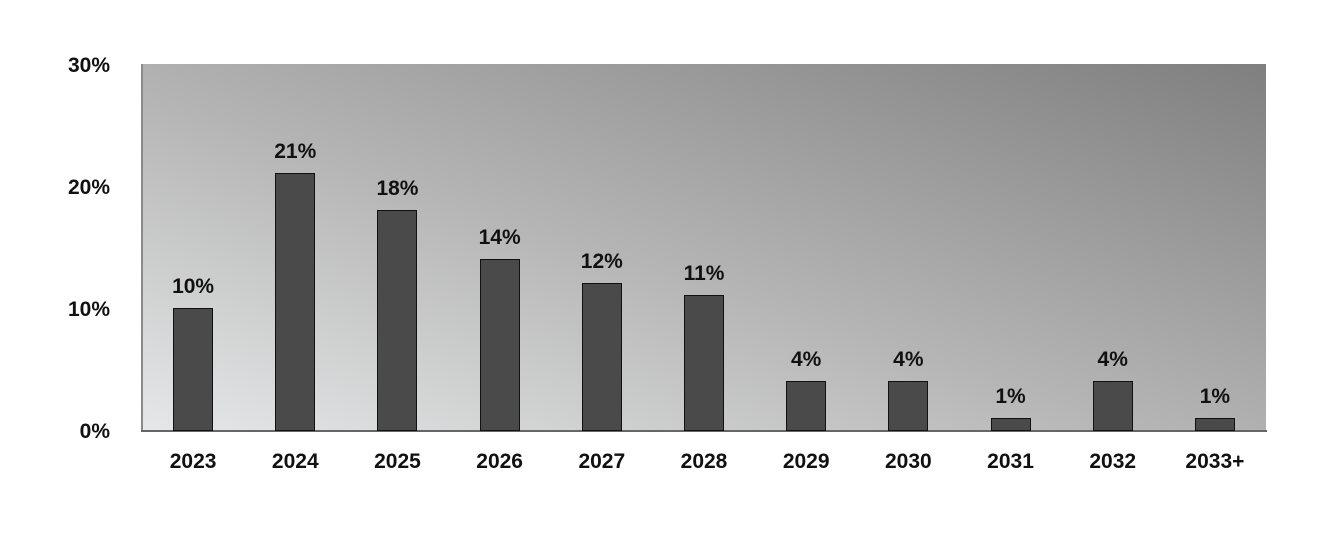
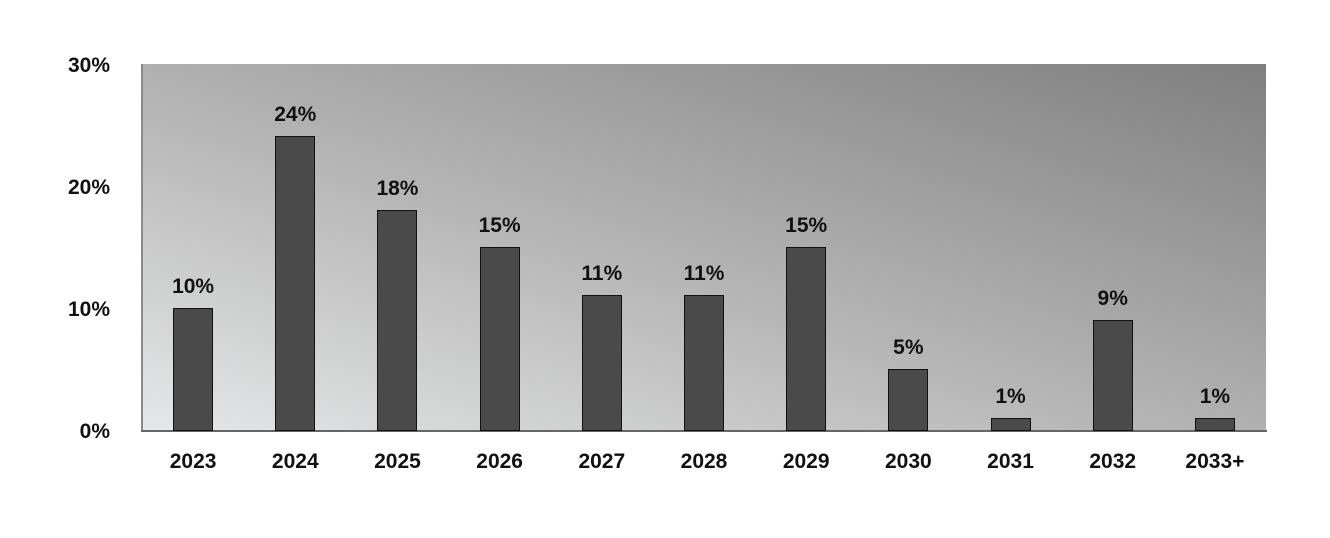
2024: 21% -> 24%
2026: 14% -> 15%
2027: 12% -> 11%
2029: 4% -> 15%
2030: 4% -> 5%
2032: 4% -> 9%
